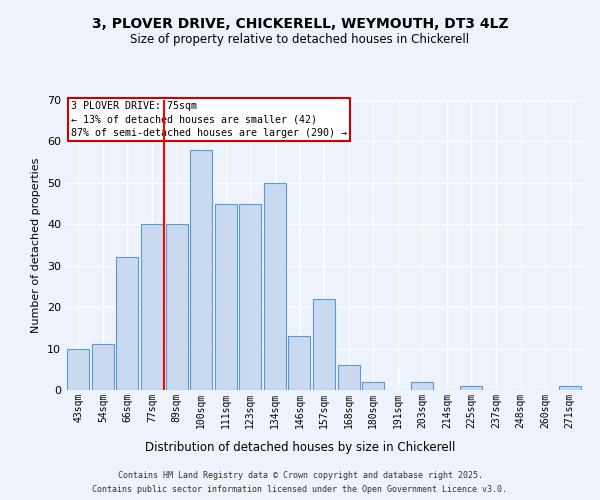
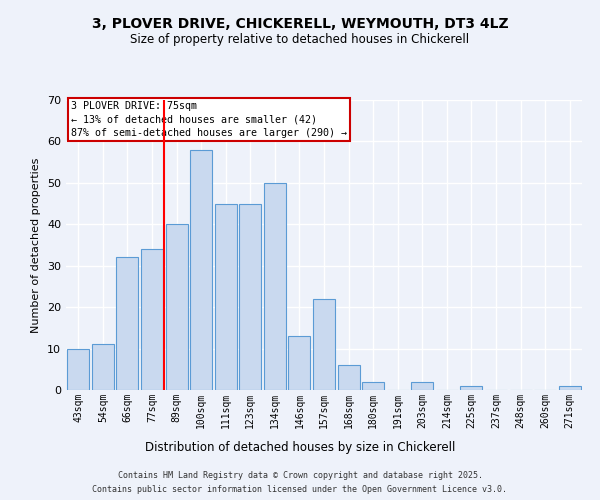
77sqm: 40 -> 34
